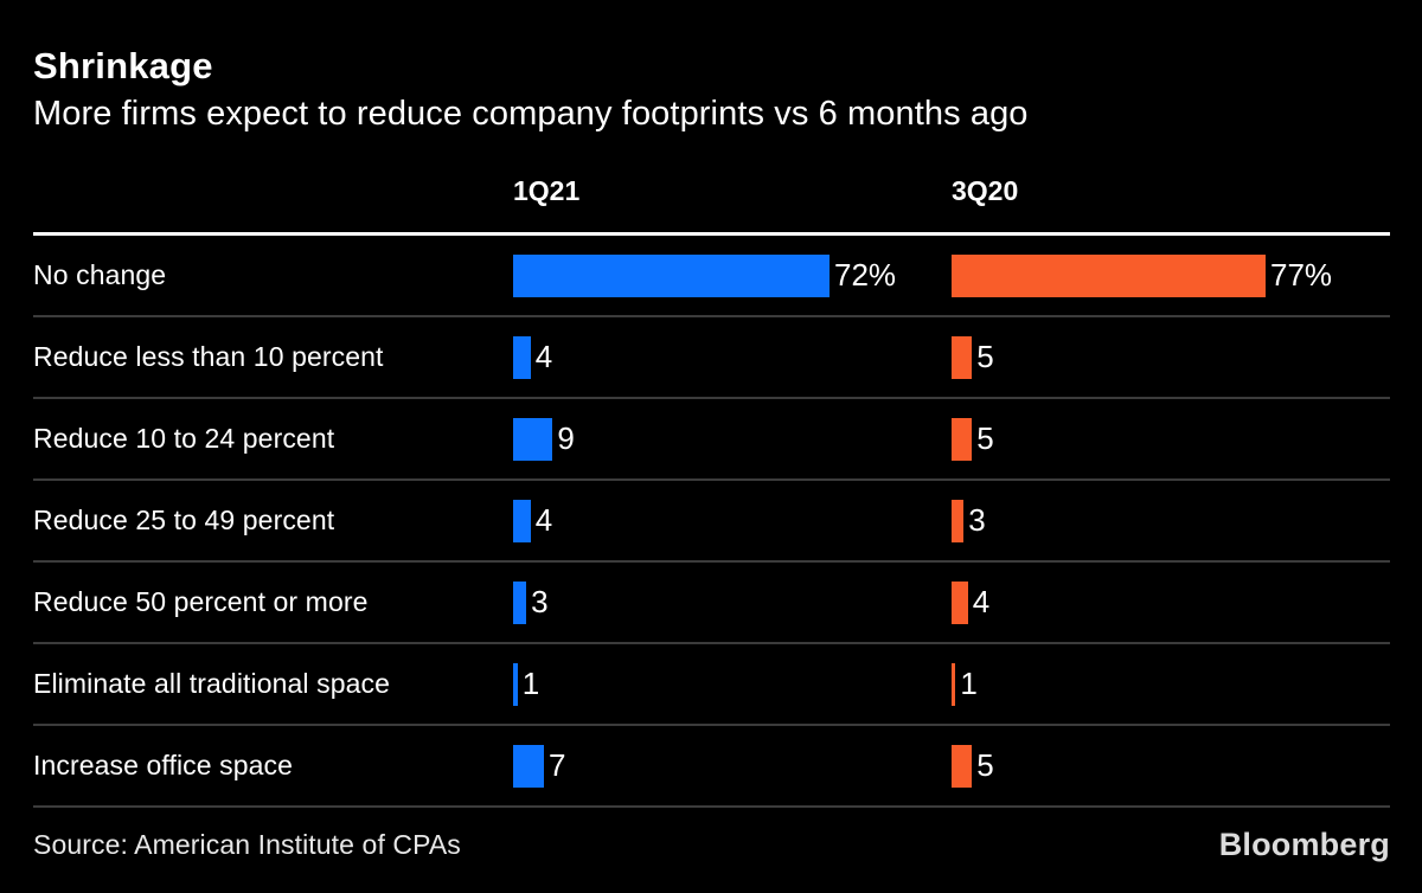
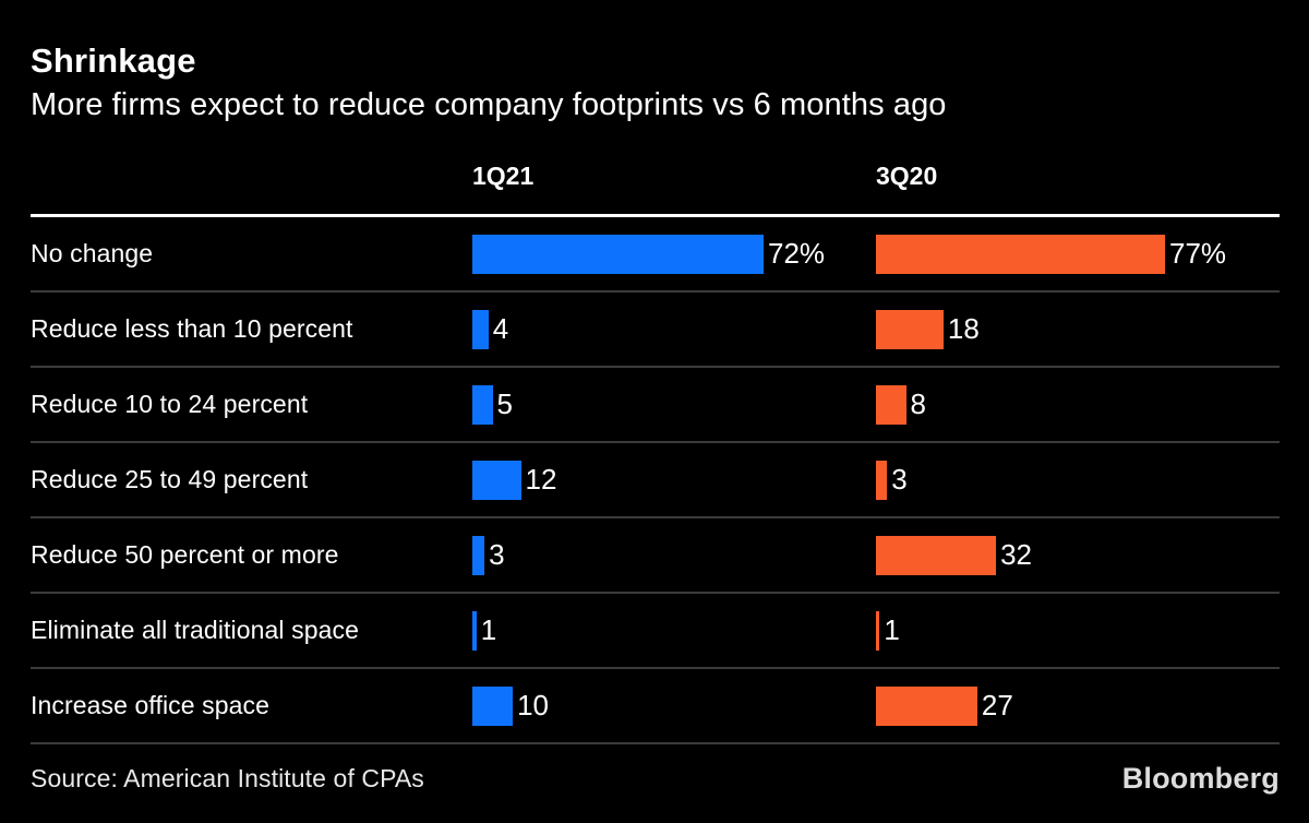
3Q20/Reduce less than 10 percent: 5 -> 18
1Q21/Reduce 10 to 24 percent: 9 -> 5
3Q20/Reduce 10 to 24 percent: 5 -> 8
1Q21/Reduce 25 to 49 percent: 4 -> 12
3Q20/Reduce 50 percent or more: 4 -> 32
1Q21/Increase office space: 7 -> 10
3Q20/Increase office space: 5 -> 27
